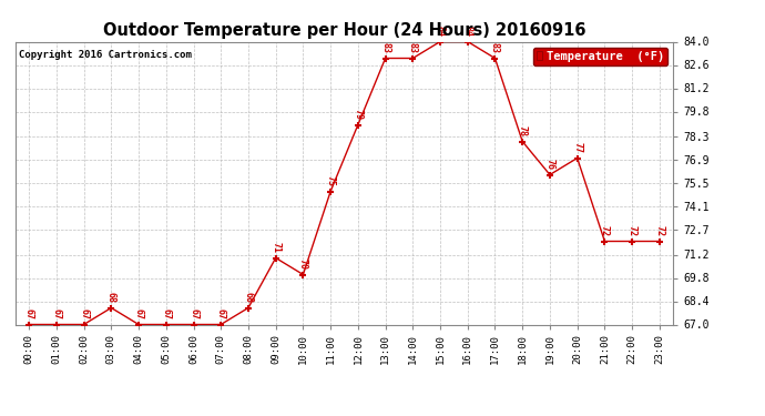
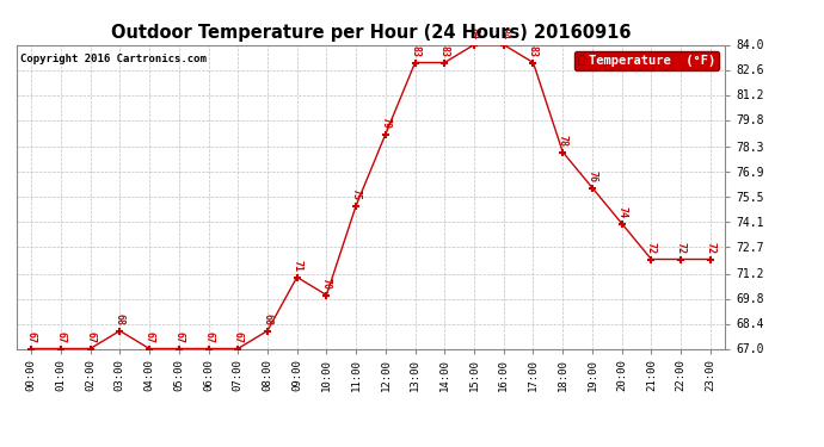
20:00: 77 -> 74
